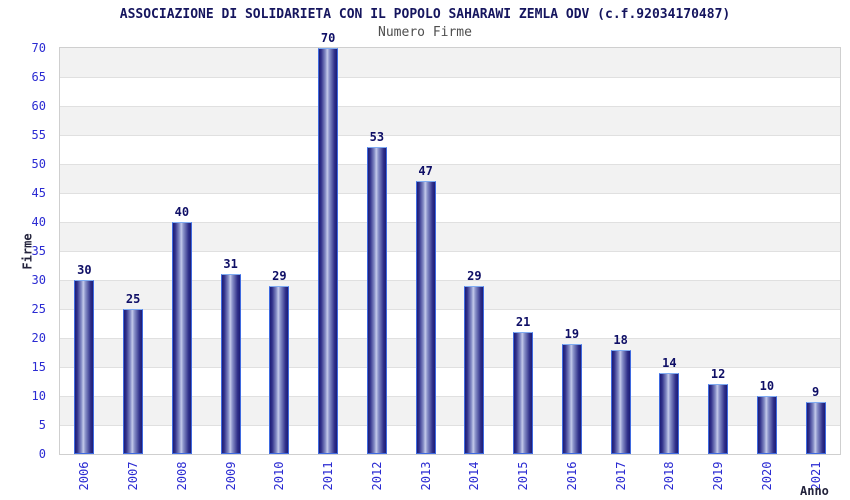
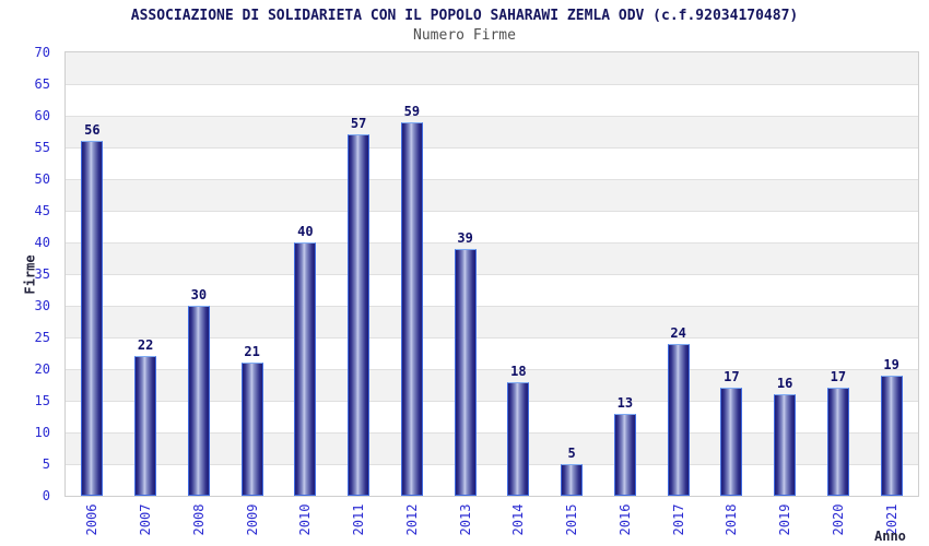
2006: 30 -> 56
2007: 25 -> 22
2008: 40 -> 30
2009: 31 -> 21
2010: 29 -> 40
2011: 70 -> 57
2012: 53 -> 59
2013: 47 -> 39
2014: 29 -> 18
2015: 21 -> 5
2016: 19 -> 13
2017: 18 -> 24
2018: 14 -> 17
2019: 12 -> 16
2020: 10 -> 17
2021: 9 -> 19
